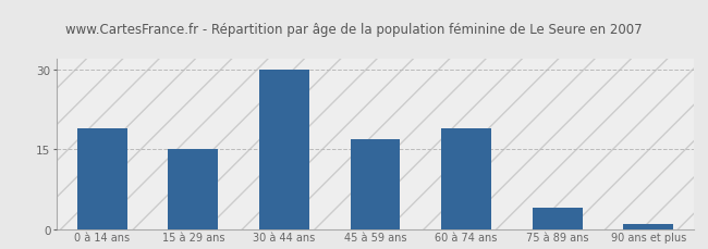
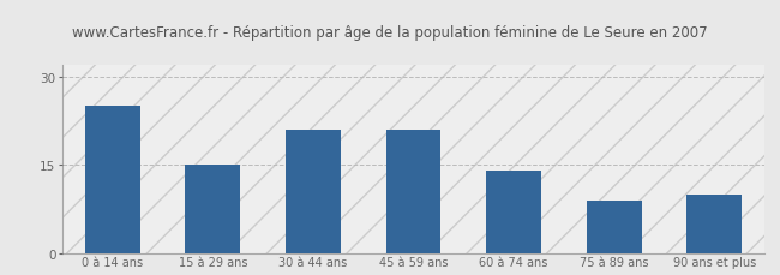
0 à 14 ans: 19 -> 25
30 à 44 ans: 30 -> 21
45 à 59 ans: 17 -> 21
60 à 74 ans: 19 -> 14
75 à 89 ans: 4 -> 9
90 ans et plus: 1 -> 10
